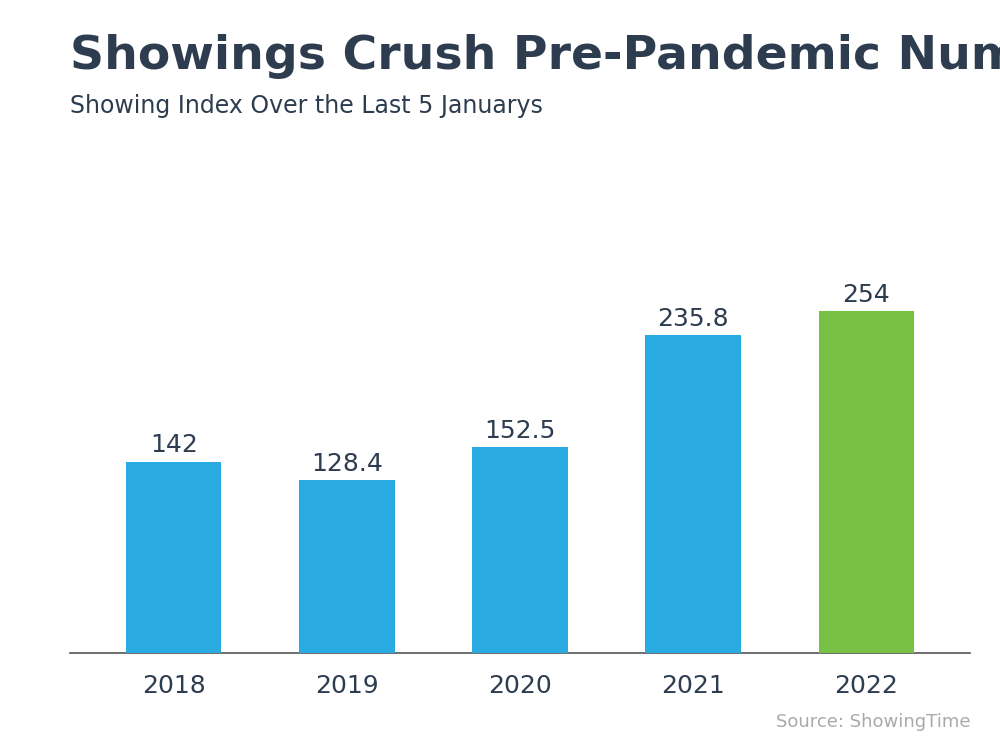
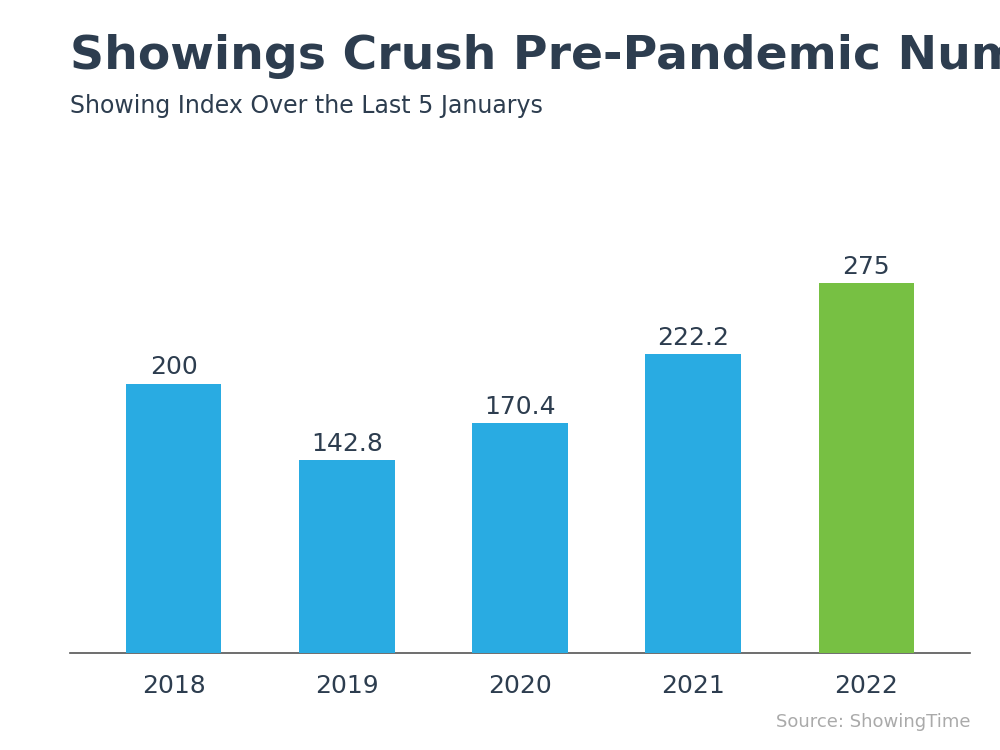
2018: 142 -> 200
2019: 128.4 -> 142.8
2020: 152.5 -> 170.4
2021: 235.8 -> 222.2
2022: 254 -> 275
